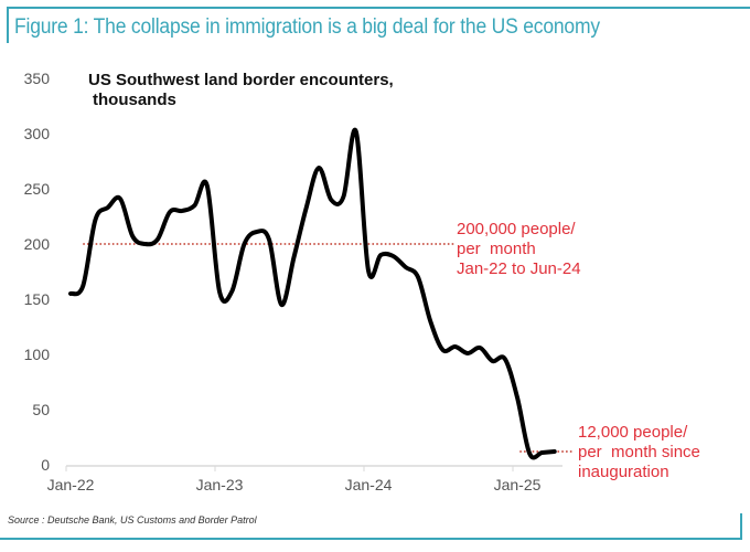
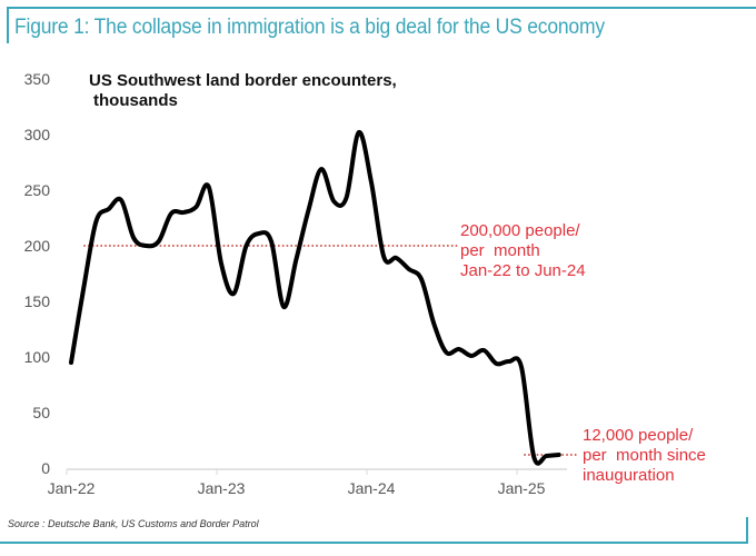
Jan-22: 155 -> 95
Jan-23: 157 -> 184
Jan-24: 176 -> 257
Jan-25: 61 -> 91
